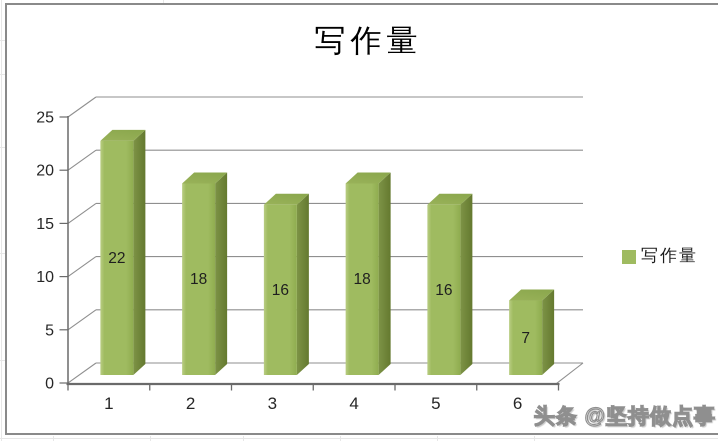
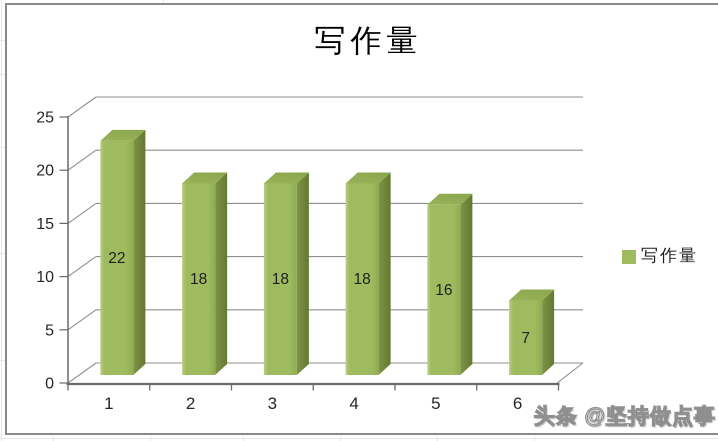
3: 16 -> 18
